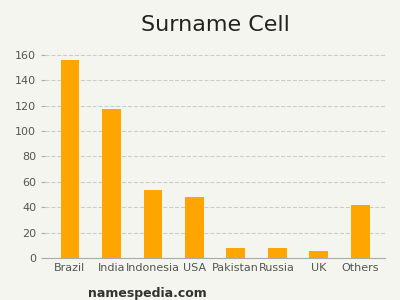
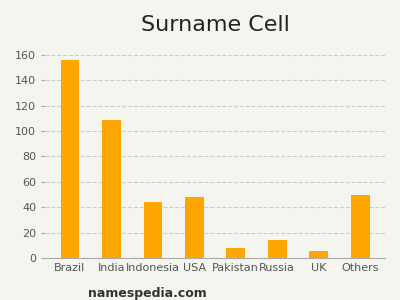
India: 117 -> 109
Indonesia: 54 -> 44
Russia: 8 -> 14
Others: 42 -> 50
